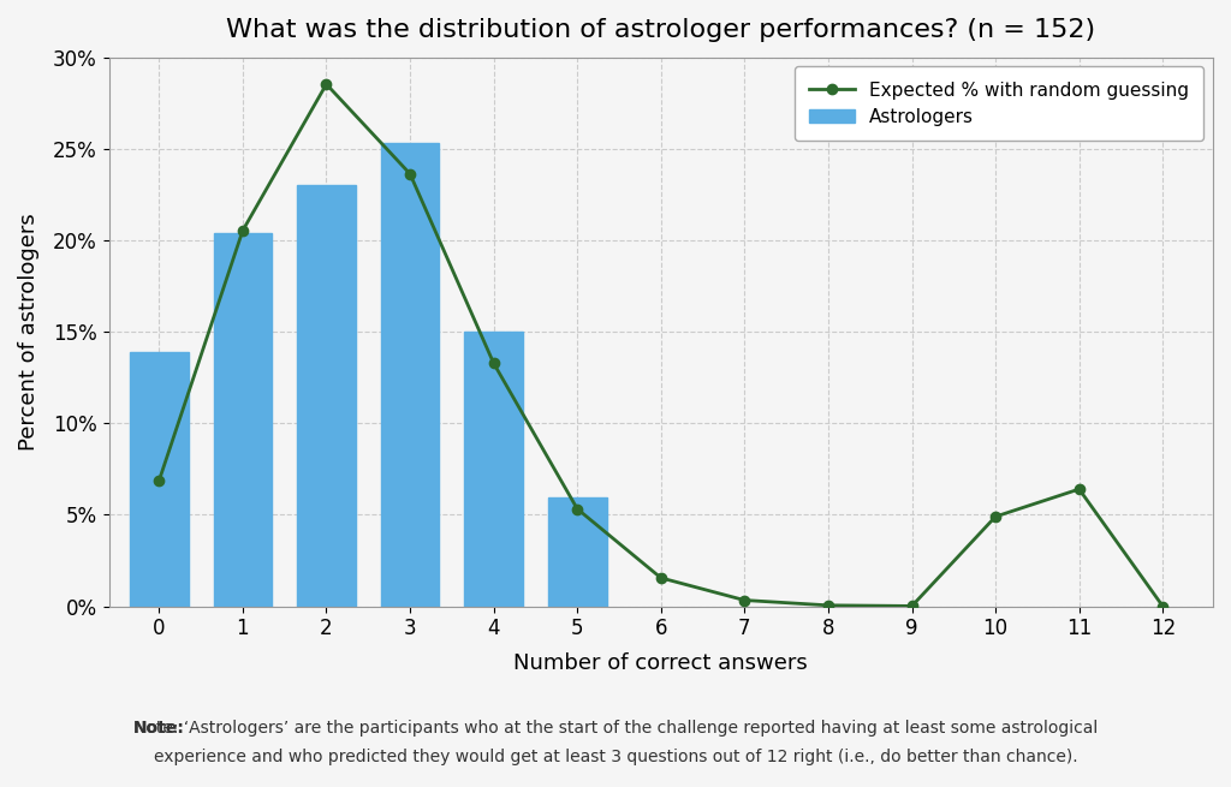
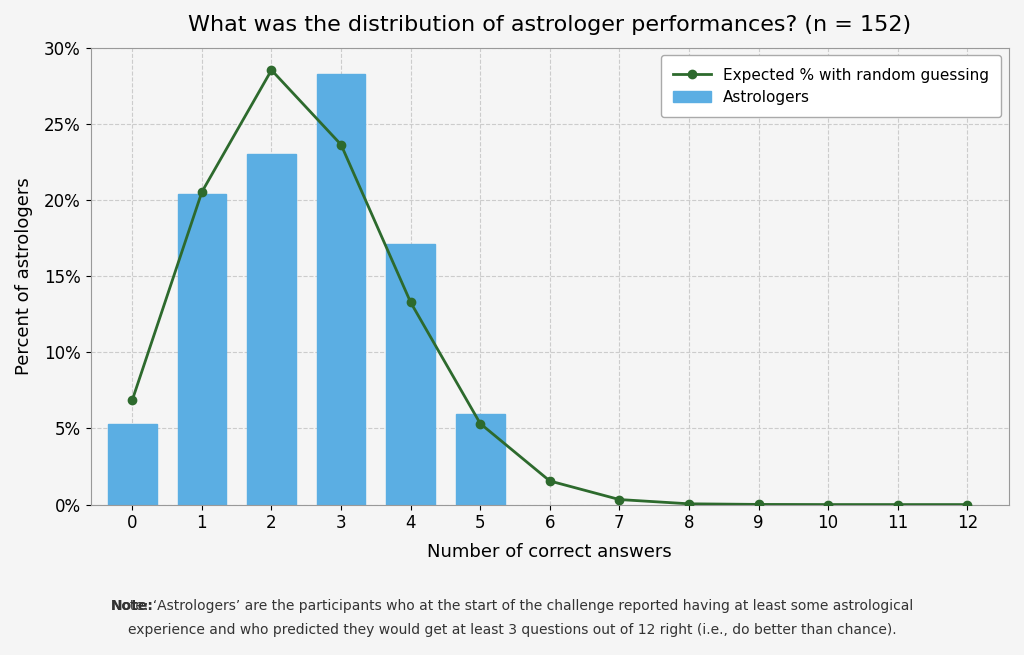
Astrologers/0: 13.9% -> 5.3%
Astrologers/3: 25.3% -> 28.3%
Astrologers/4: 15.0% -> 17.1%
Expected % with random guessing/10: 4.9% -> 0.0%
Expected % with random guessing/11: 6.4% -> 0.0%
